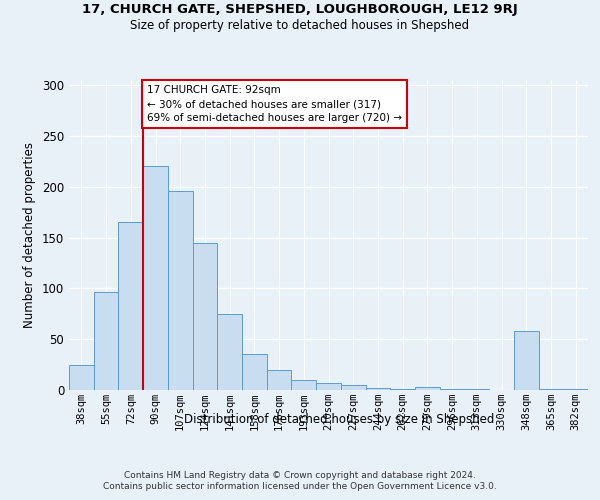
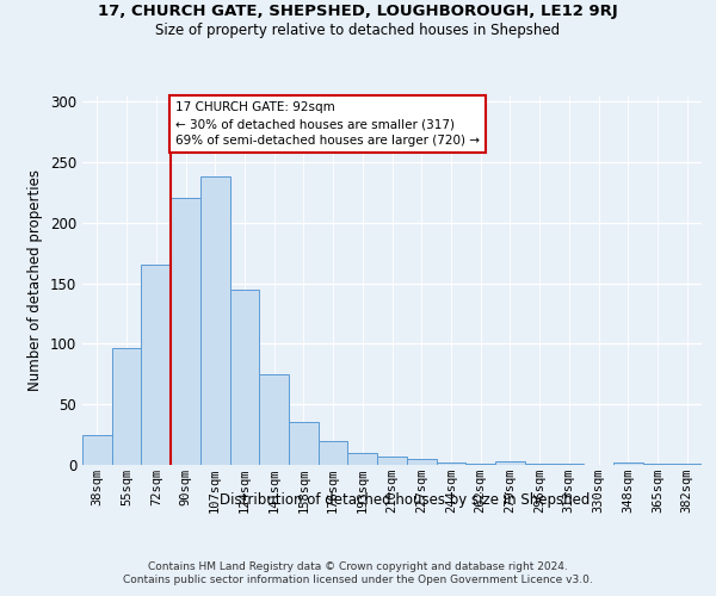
107sqm: 196 -> 238
348sqm: 58 -> 2
